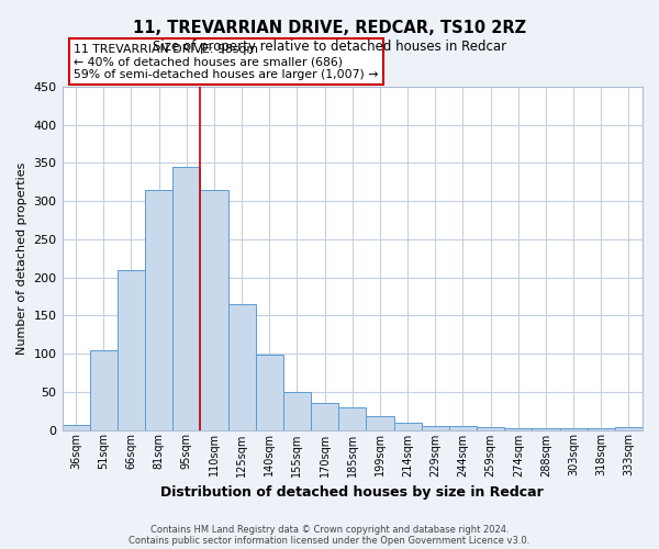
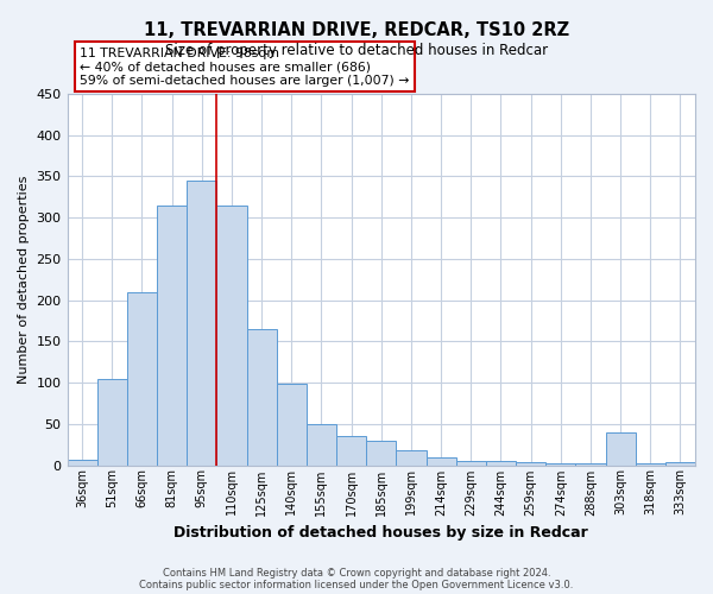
303sqm: 2 -> 40
